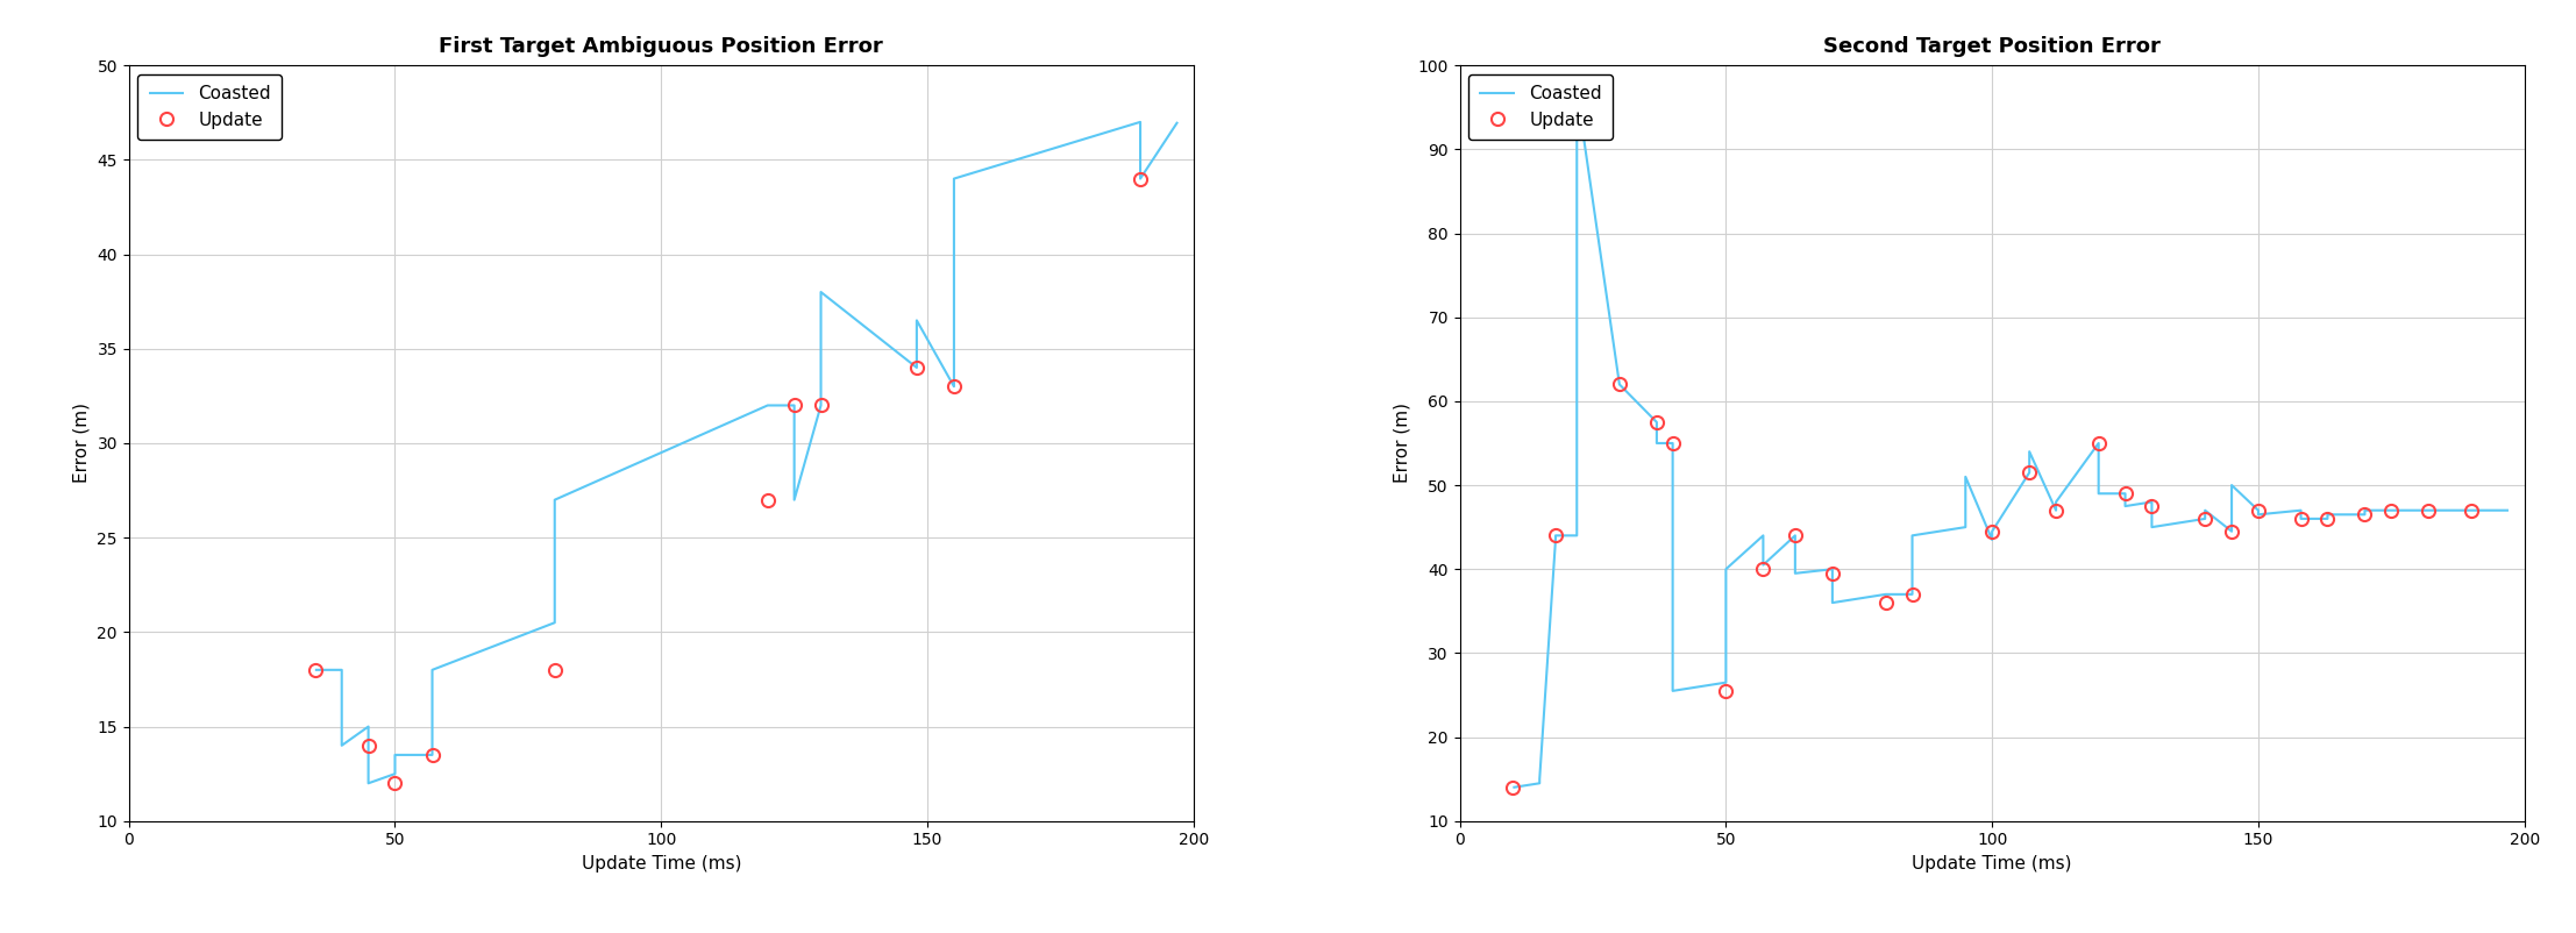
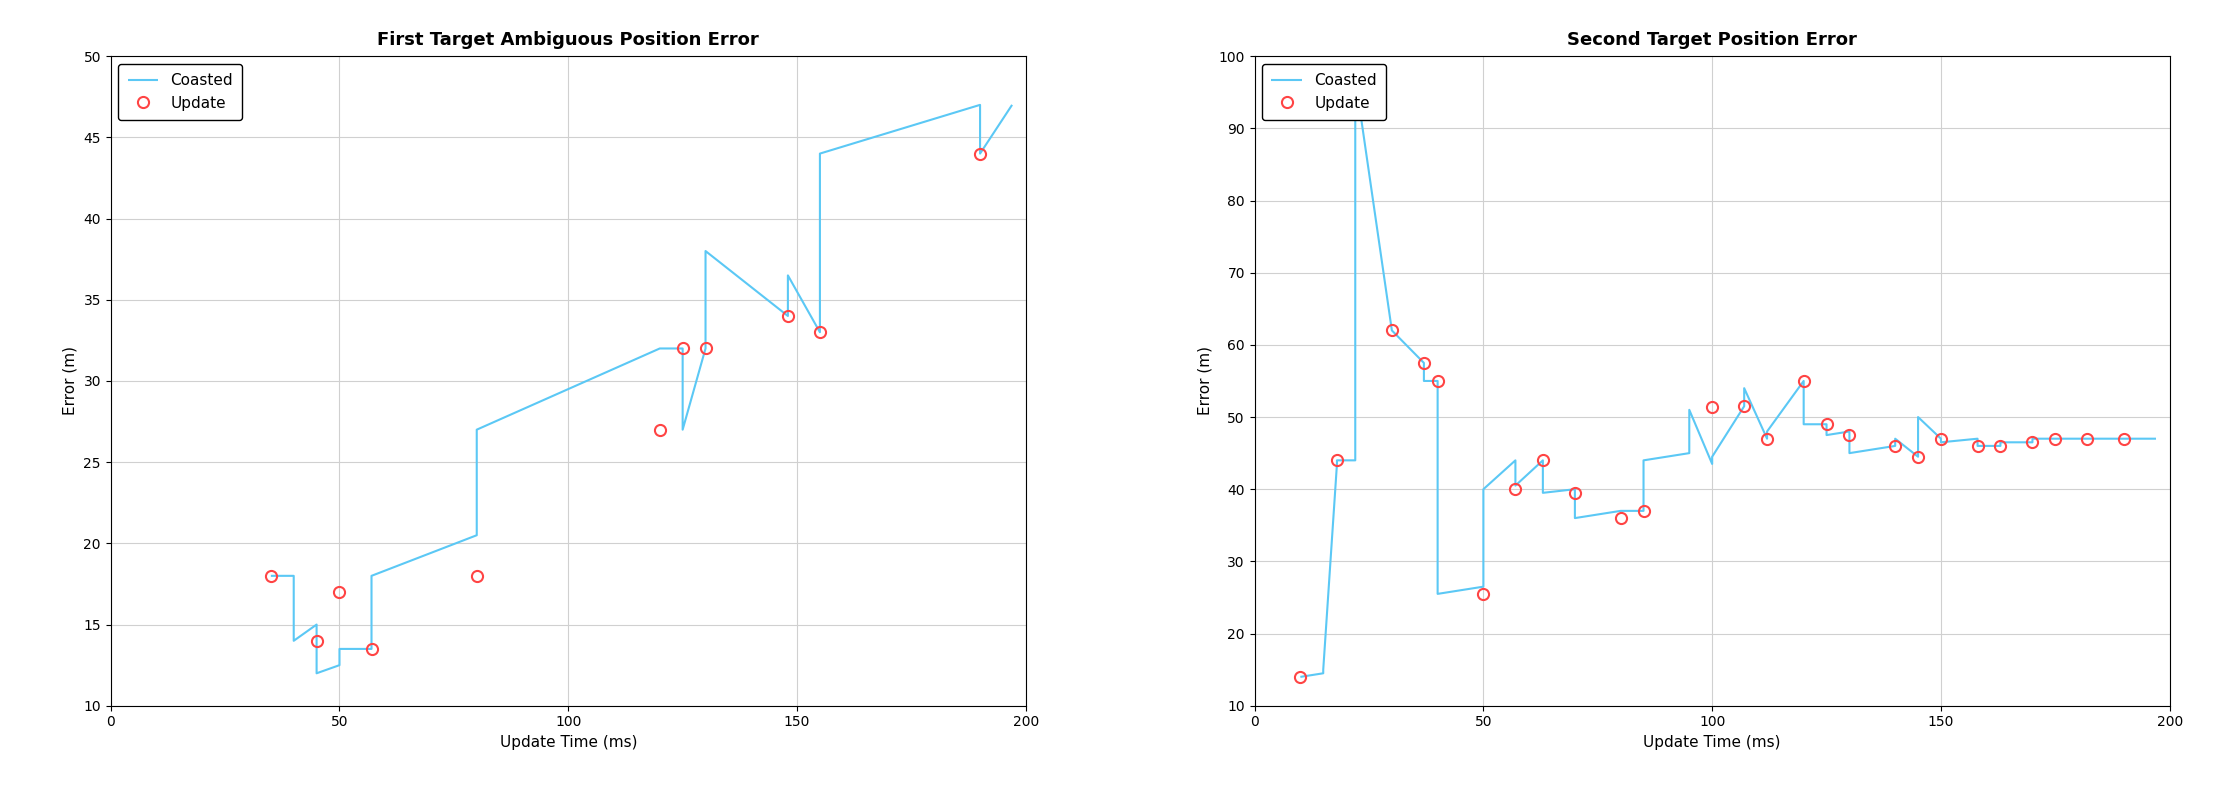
First Target Ambiguous Position Error/Update/50: 12.0 -> 17.0
Second Target Position Error/Update/100: 44.5 -> 51.4
